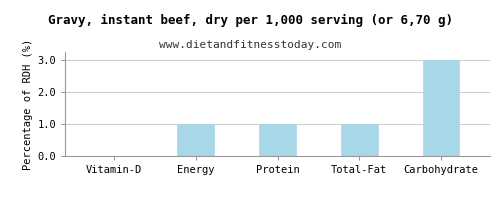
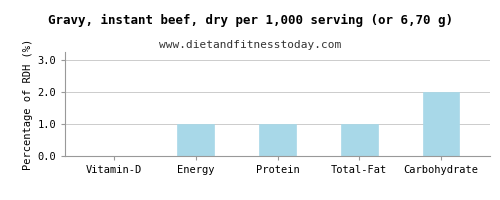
Carbohydrate: 3 -> 2
